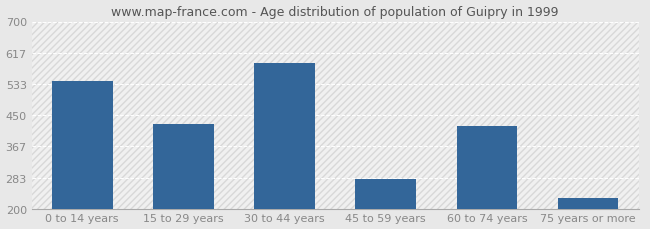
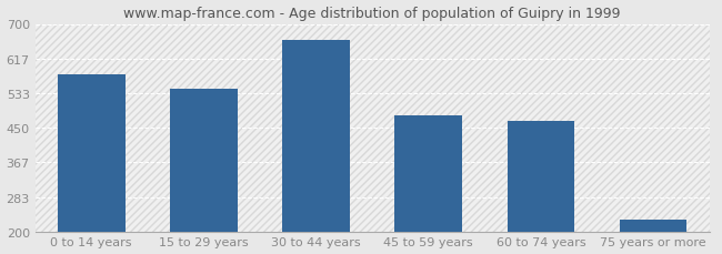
0 to 14 years: 540 -> 578
15 to 29 years: 425 -> 543
30 to 44 years: 590 -> 661
45 to 59 years: 280 -> 479
60 to 74 years: 420 -> 465
